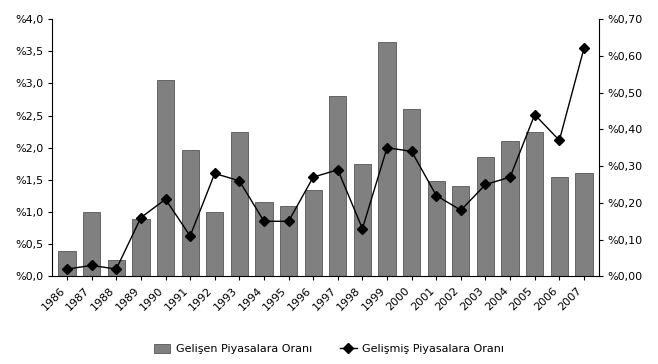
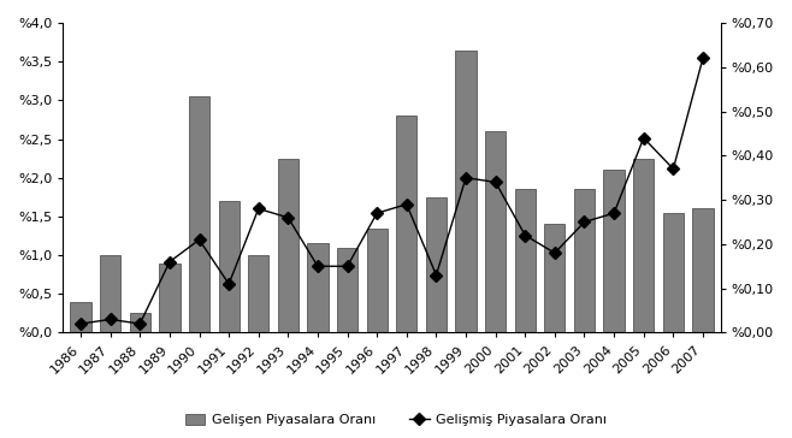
Gelişen Piyasalara Oranı/1991: %1,96 -> %1,70
Gelişen Piyasalara Oranı/2001: %1,48 -> %1,85
